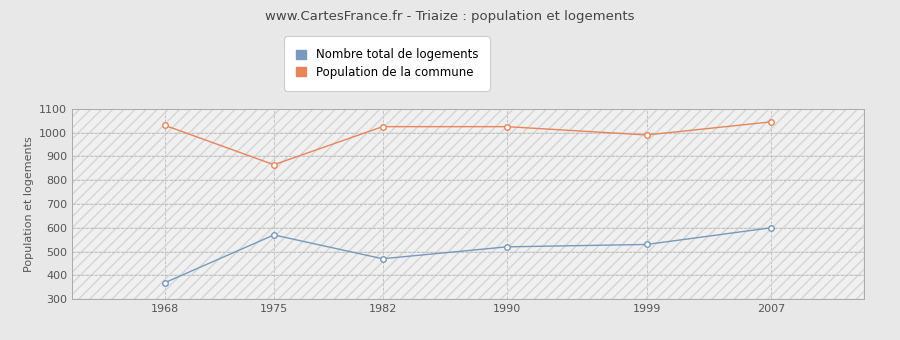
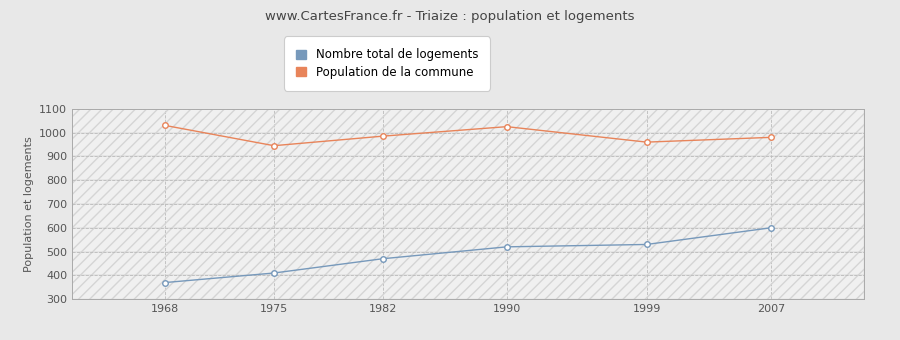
Nombre total de logements/1975: 570 -> 410
Population de la commune/1975: 865 -> 945
Population de la commune/1982: 1025 -> 985
Population de la commune/1999: 990 -> 960
Population de la commune/2007: 1045 -> 980
